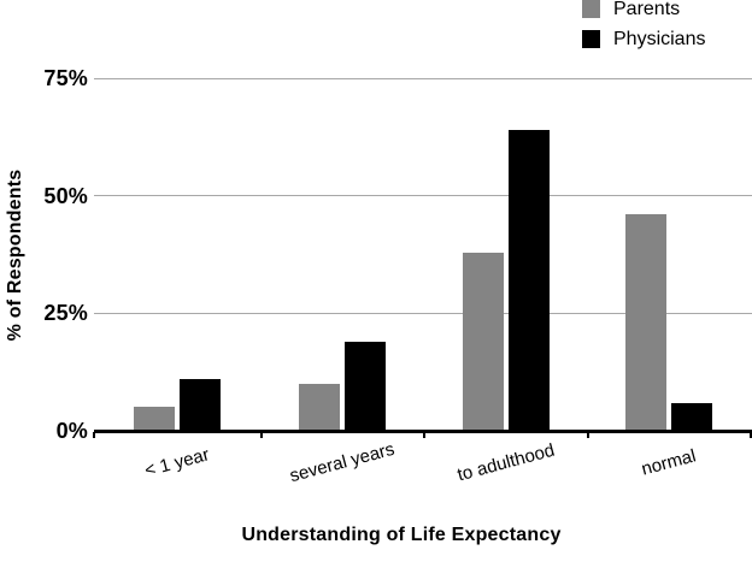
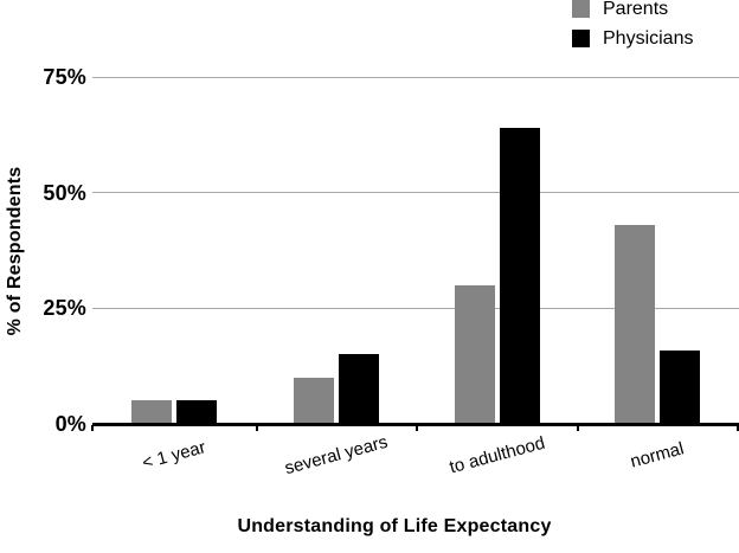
Physicians/< 1 year: 11% -> 5%
Physicians/several years: 19% -> 15%
Parents/to adulthood: 38% -> 30%
Parents/normal: 46% -> 43%
Physicians/normal: 6% -> 16%
